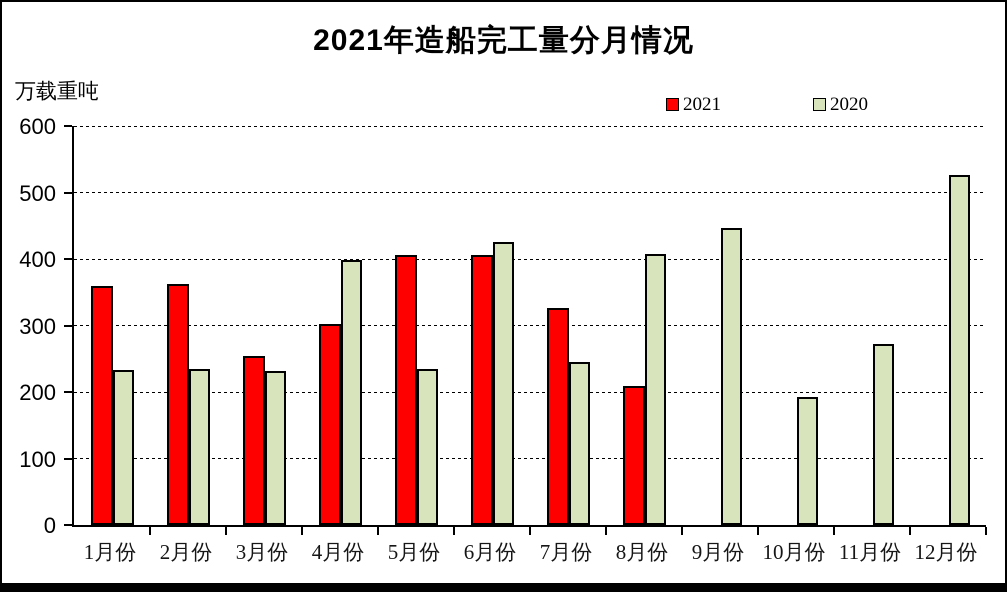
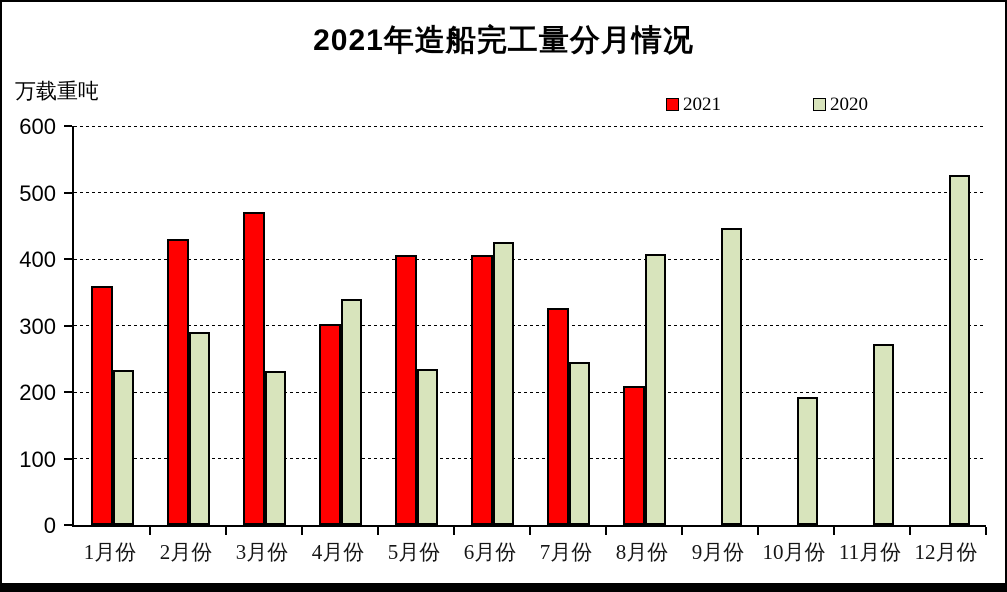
2021/2月份: 360 -> 430
2020/2月份: 230 -> 290
2021/3月份: 250 -> 470
2020/4月份: 400 -> 340
